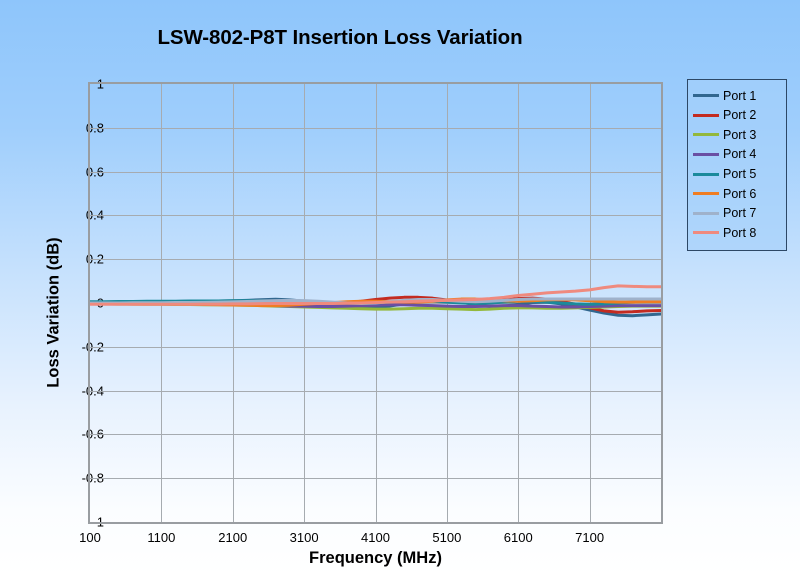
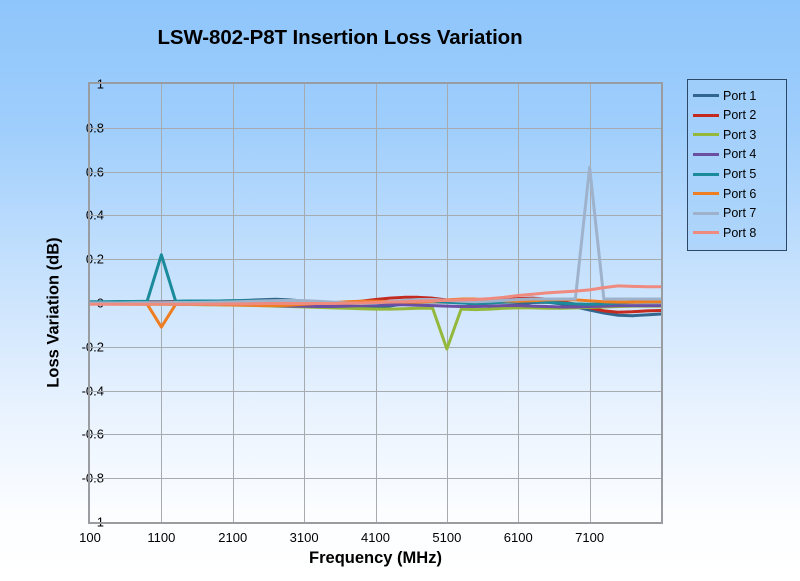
Port 5/1100: 0.01 -> 0.22
Port 6/1100: -0.01 -> -0.11
Port 3/5100: -0.03 -> -0.21
Port 7/7100: 0.02 -> 0.62
